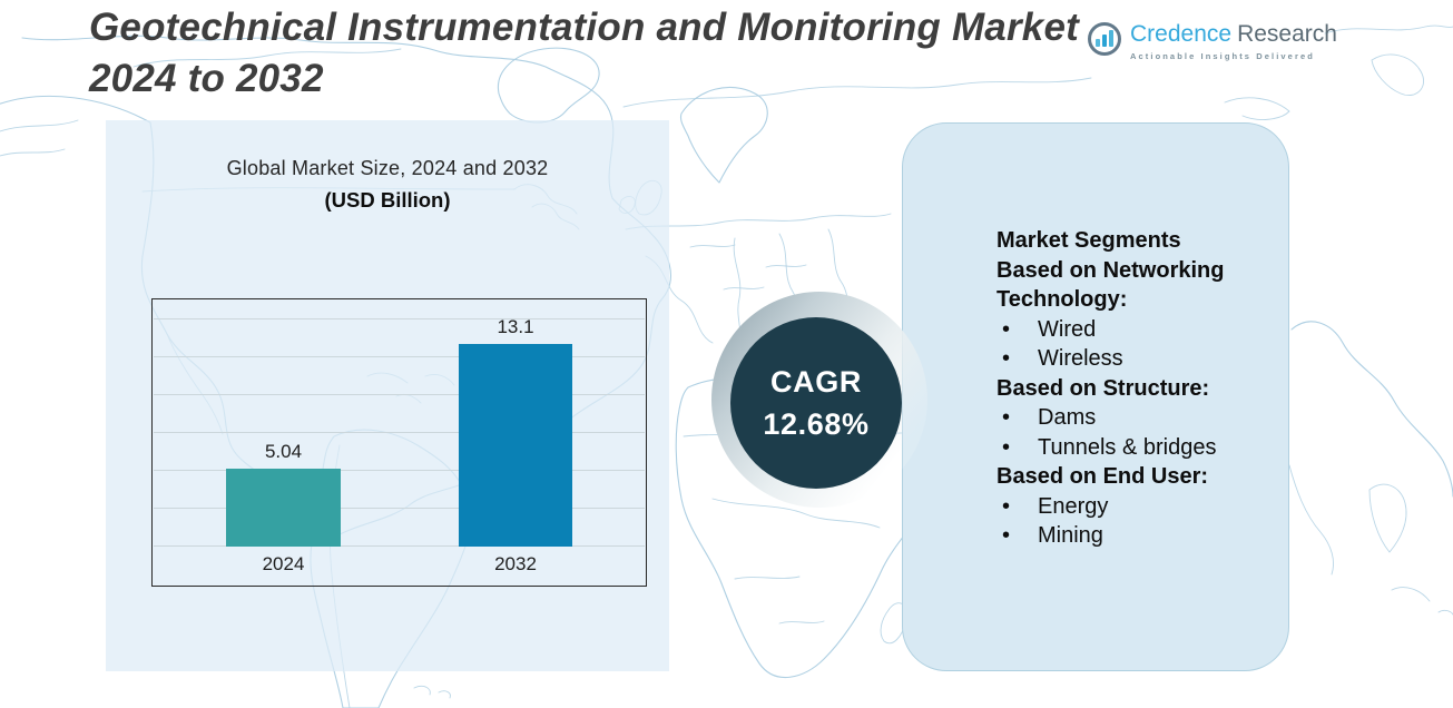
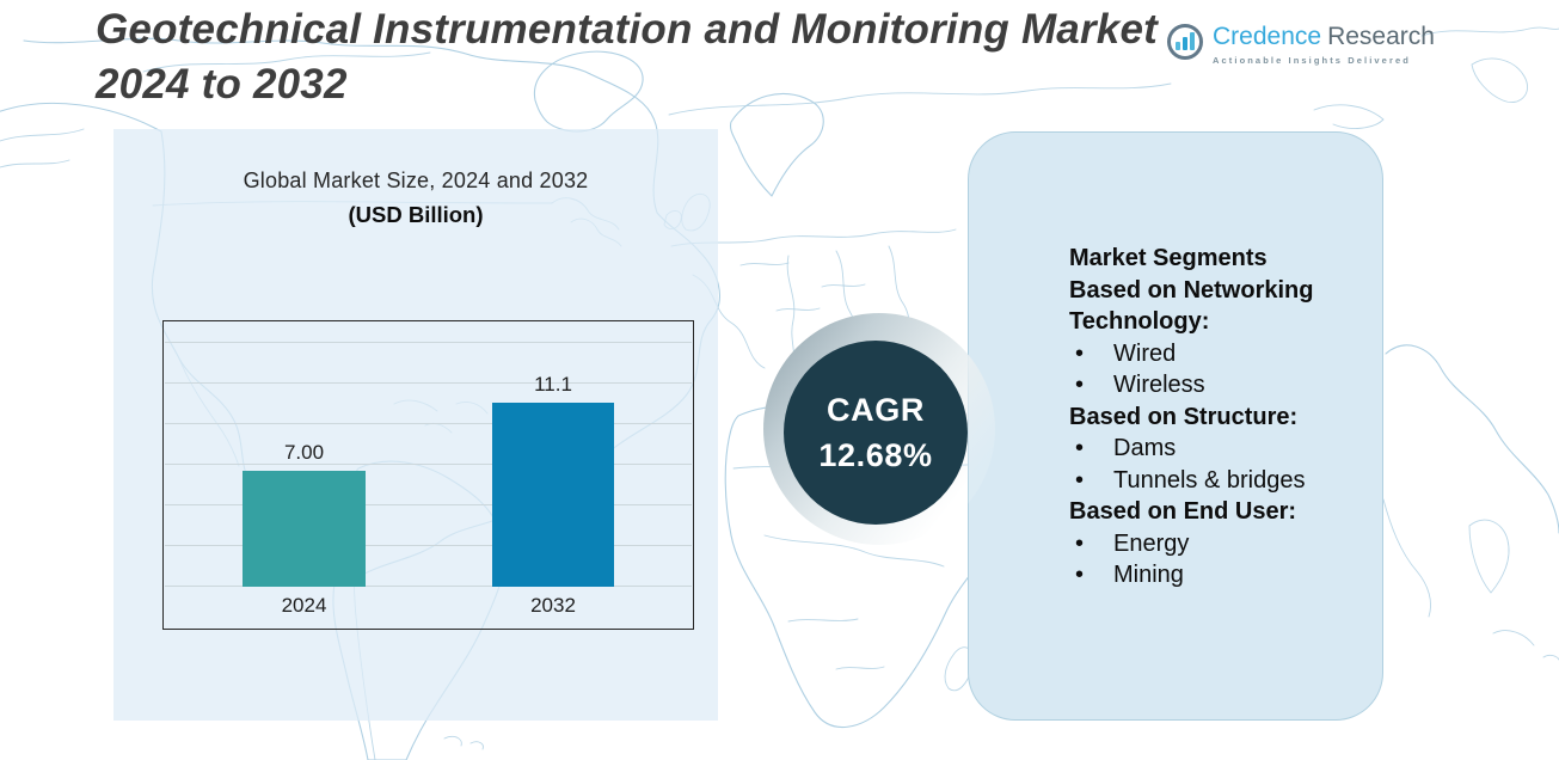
2024: 5.04 -> 7.00
2032: 13.1 -> 11.1
